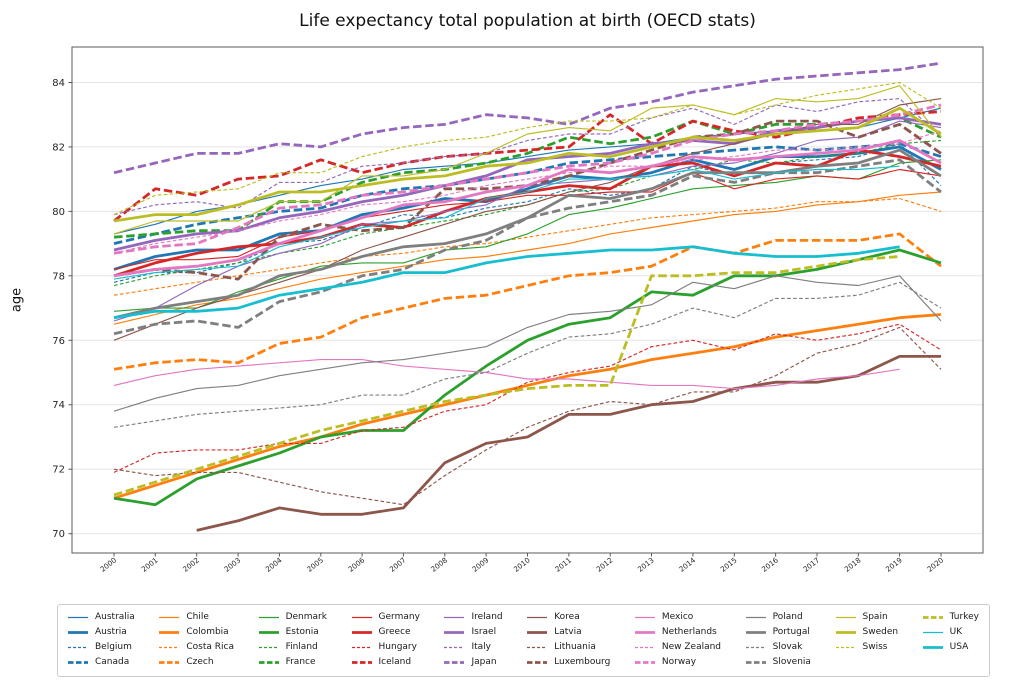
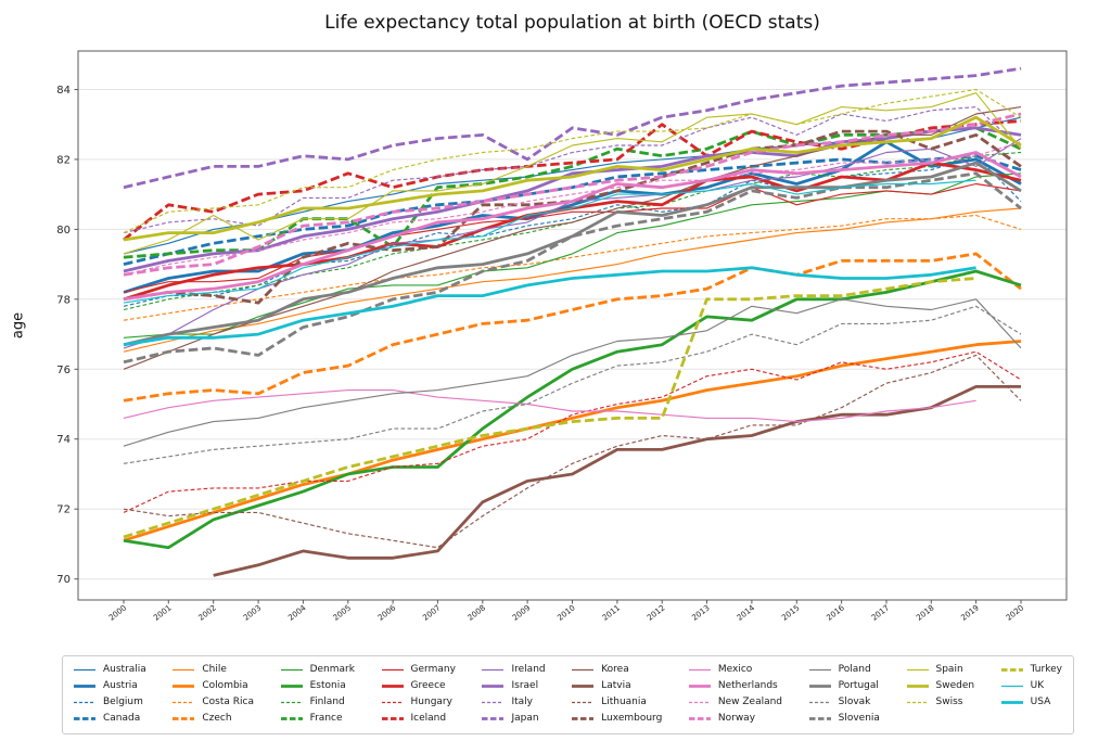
Spain/2002: 79.7 -> 80.4
France/2006: 80.9 -> 79.5
Japan/2009: 83.0 -> 82.0
Austria/2017: 81.7 -> 82.5
Ireland/2019: 82.8 -> 81.8
